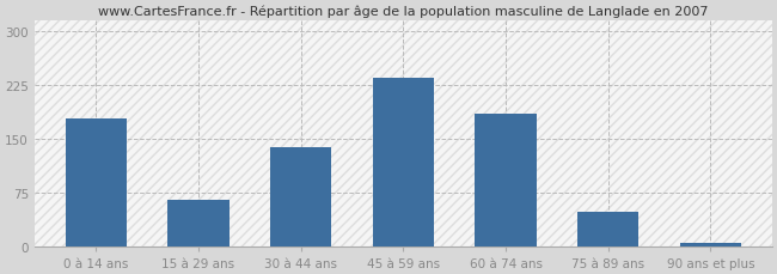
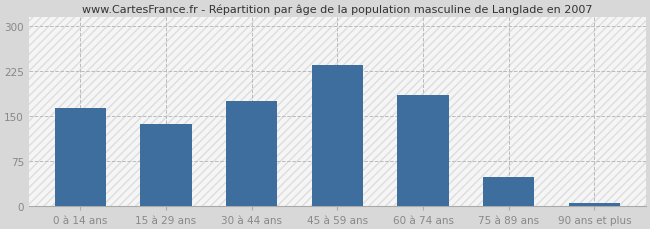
0 à 14 ans: 178 -> 163
15 à 29 ans: 64 -> 136
30 à 44 ans: 138 -> 175
